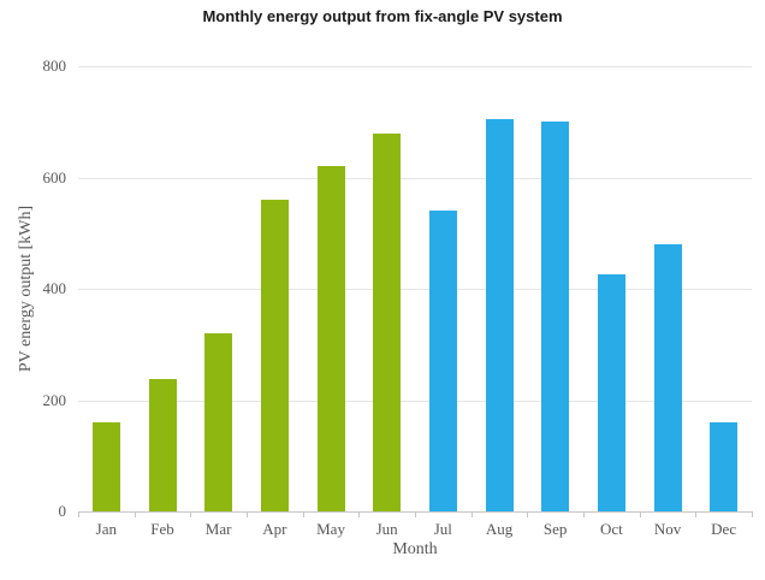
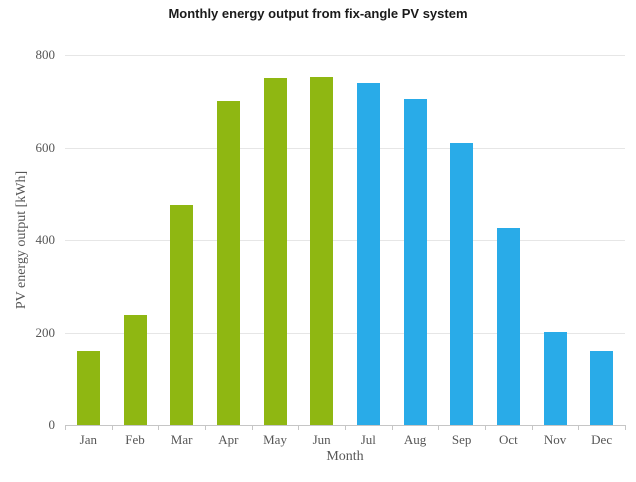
Mar: 320 -> 480
Apr: 560 -> 700
May: 620 -> 750
Jun: 680 -> 750
Jul: 540 -> 740
Sep: 700 -> 610
Nov: 480 -> 200
